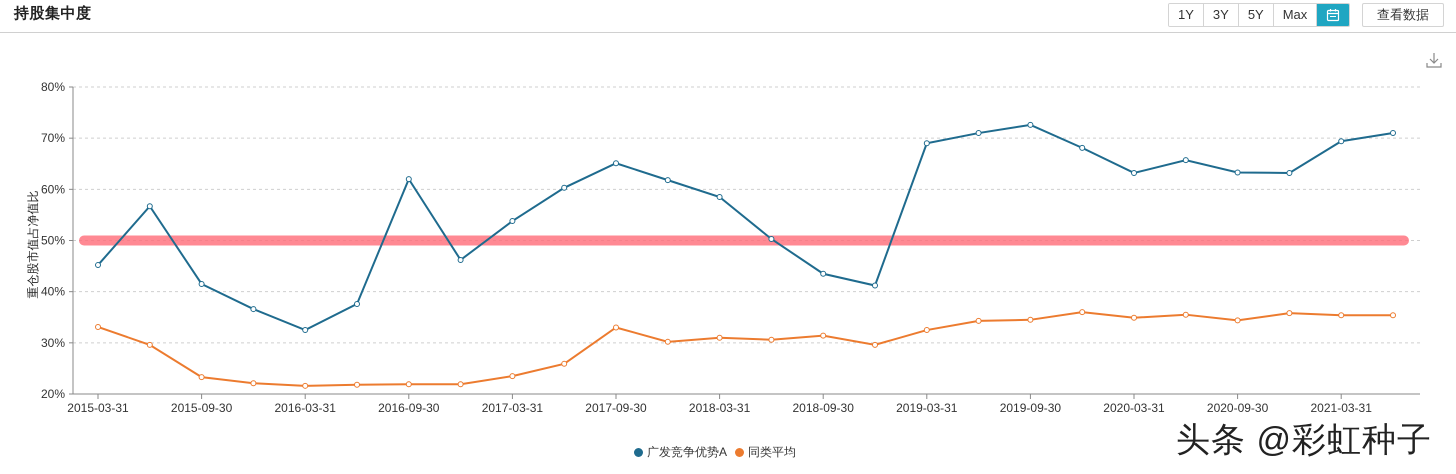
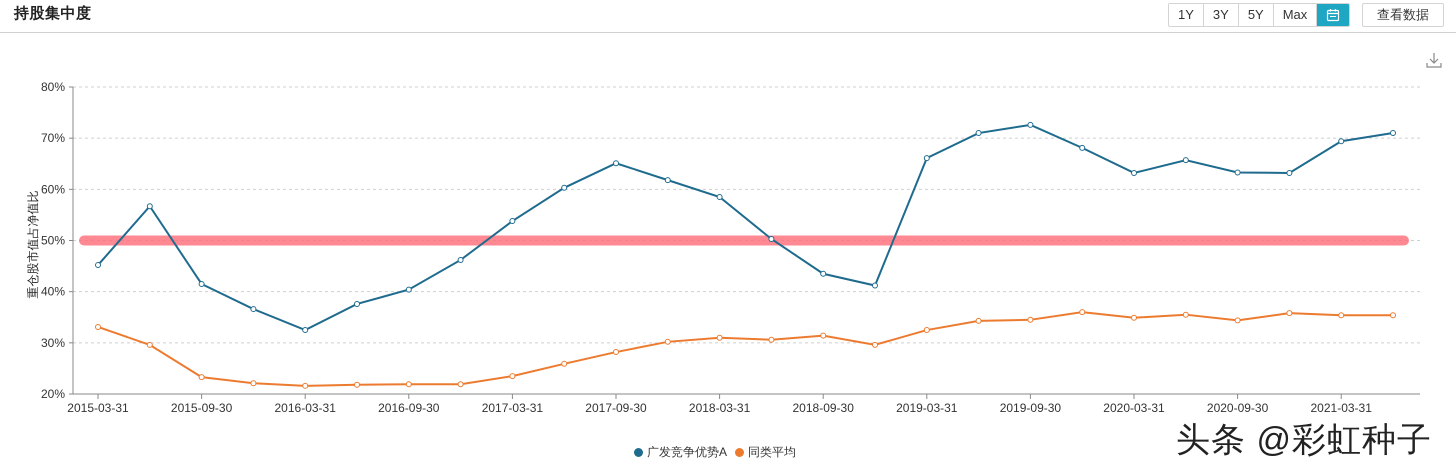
广发竞争优势A/2016-09-30: 62% -> 40%
同类平均/2017-09-30: 33% -> 28%
广发竞争优势A/2019-03-31: 69% -> 66%
